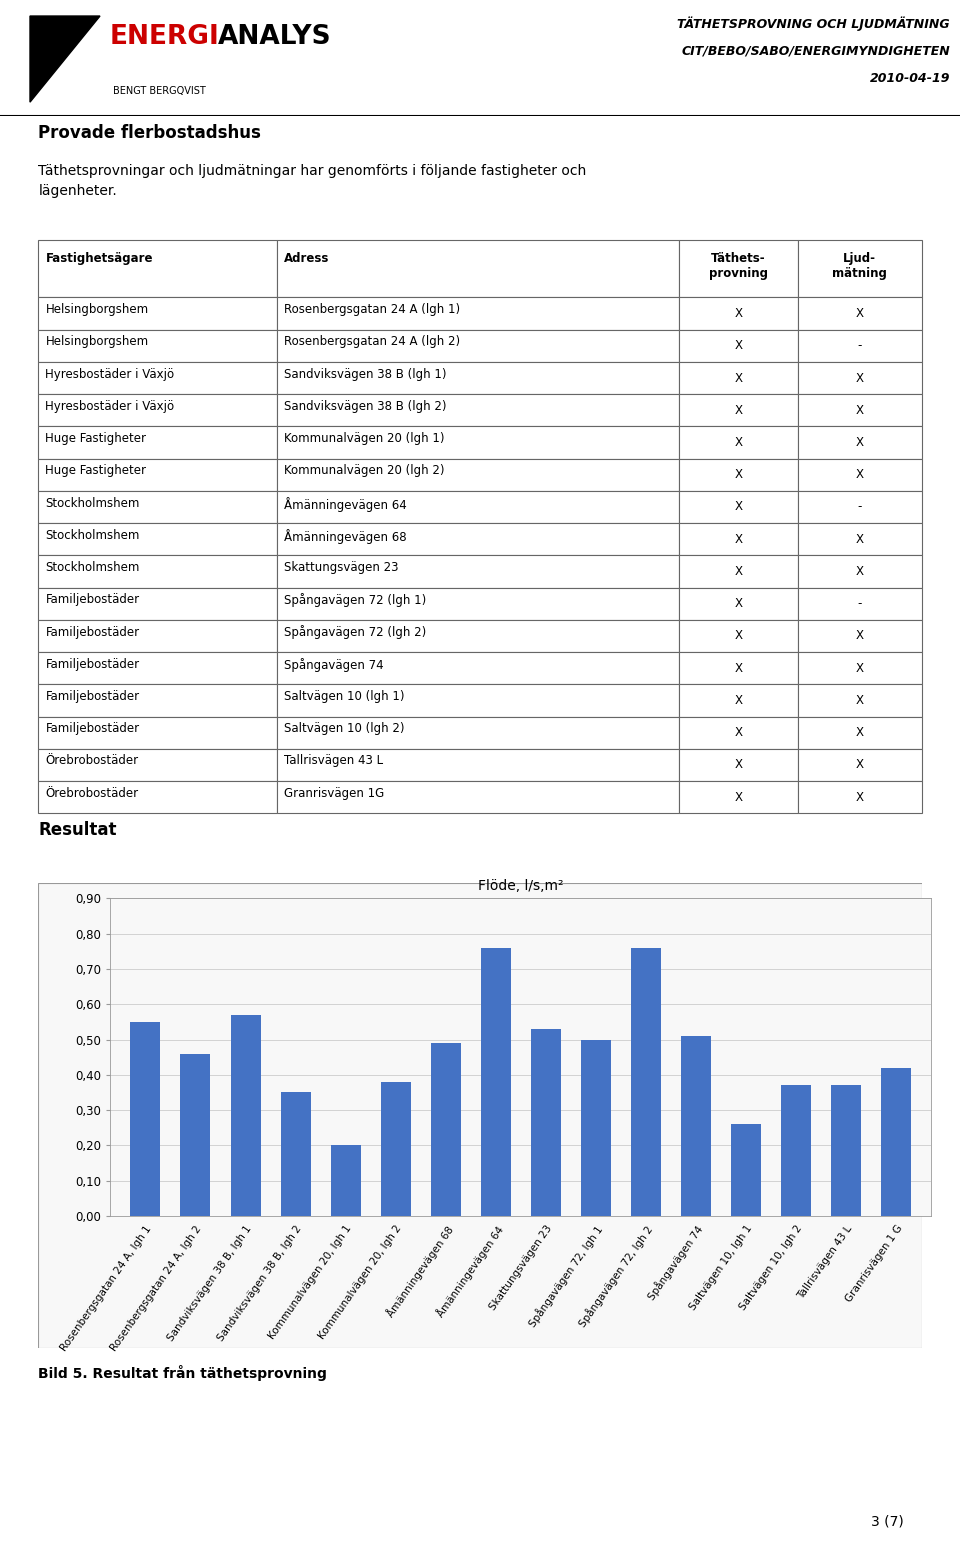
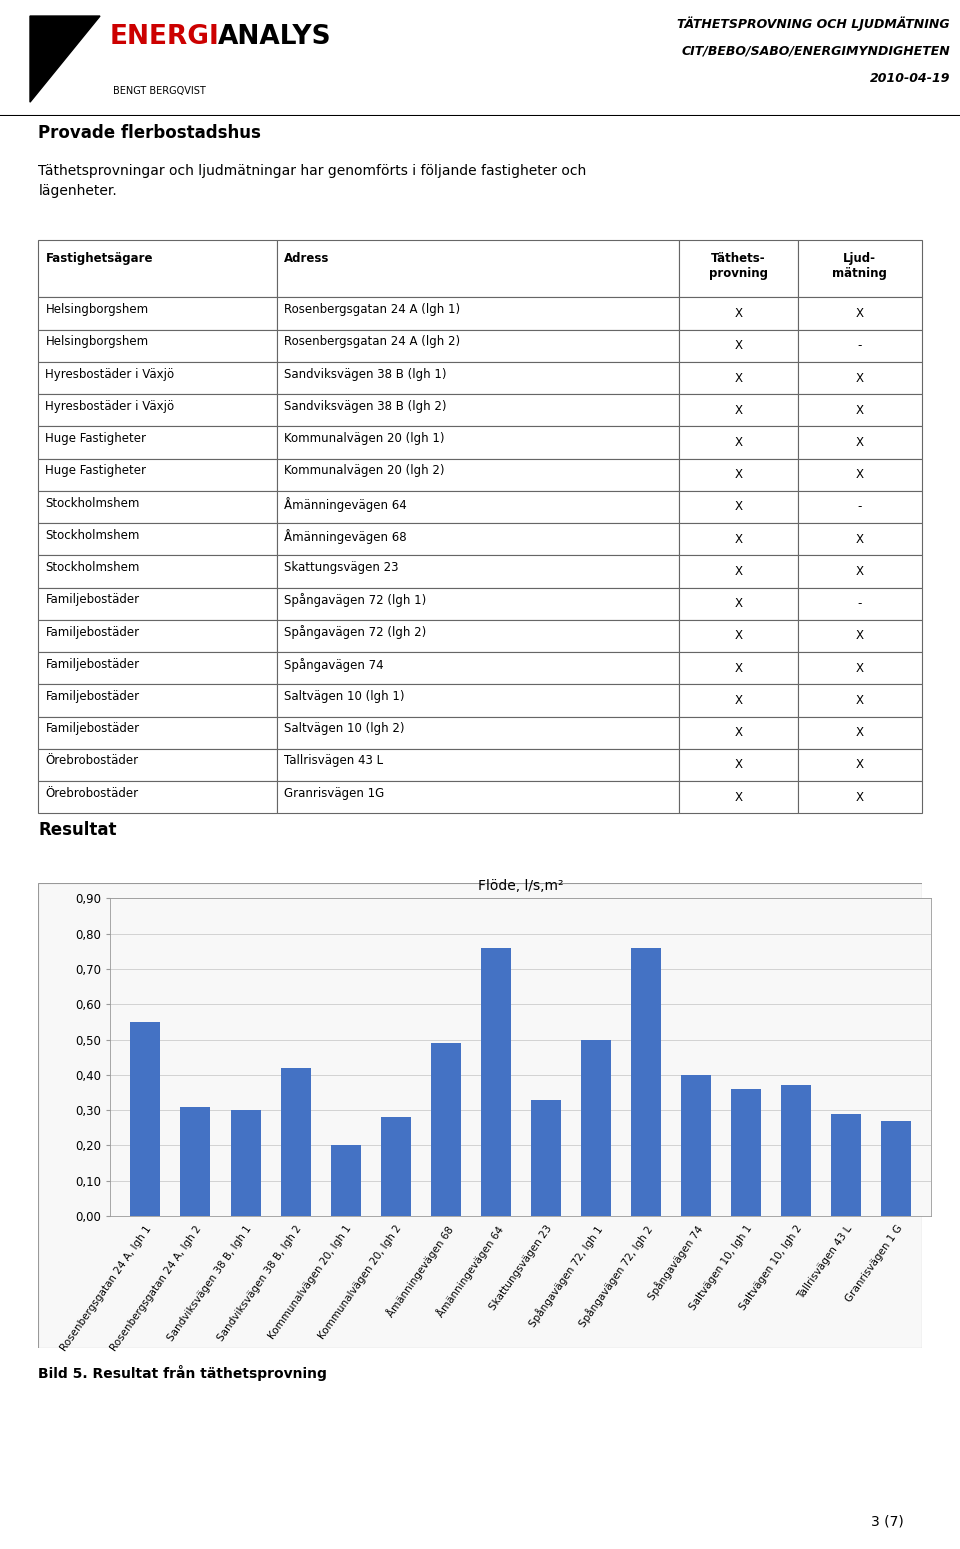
Rosenbergsgatan 24 A, lgh 2: 0,46 -> 0,31
Sandviksvägen 38 B, lgh 1: 0,57 -> 0,30
Sandviksvägen 38 B, lgh 2: 0,35 -> 0,42
Kommunalvägen 20, lgh 2: 0,38 -> 0,28
Skattungsvägen 23: 0,53 -> 0,33
Spångavägen 74: 0,51 -> 0,40
Saltvägen 10, lgh 1: 0,26 -> 0,36
Tallrisvägen 43 L: 0,37 -> 0,29
Granrisvägen 1 G: 0,42 -> 0,27
